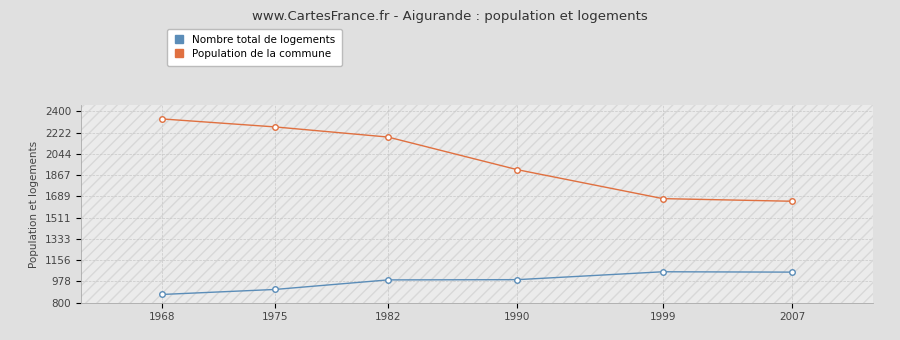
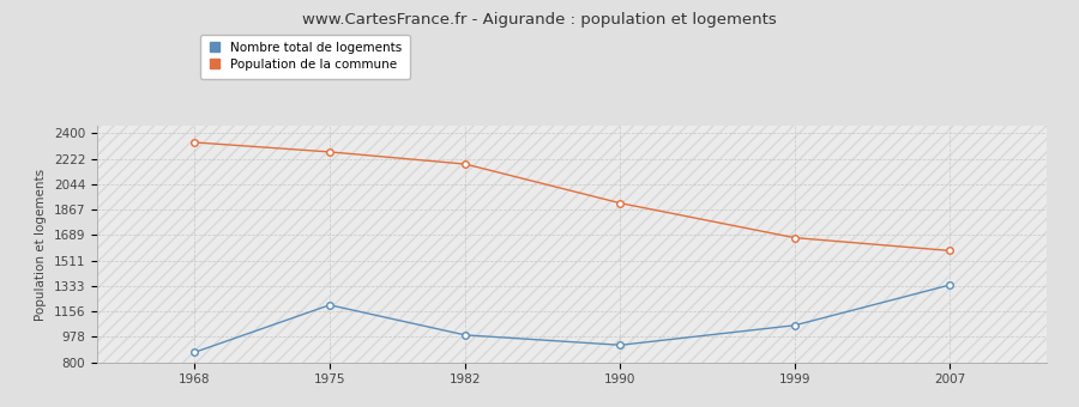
Nombre total de logements/1975: 910 -> 1200
Nombre total de logements/1990: 990 -> 920
Nombre total de logements/2007: 1060 -> 1340
Population de la commune/2007: 1650 -> 1580
